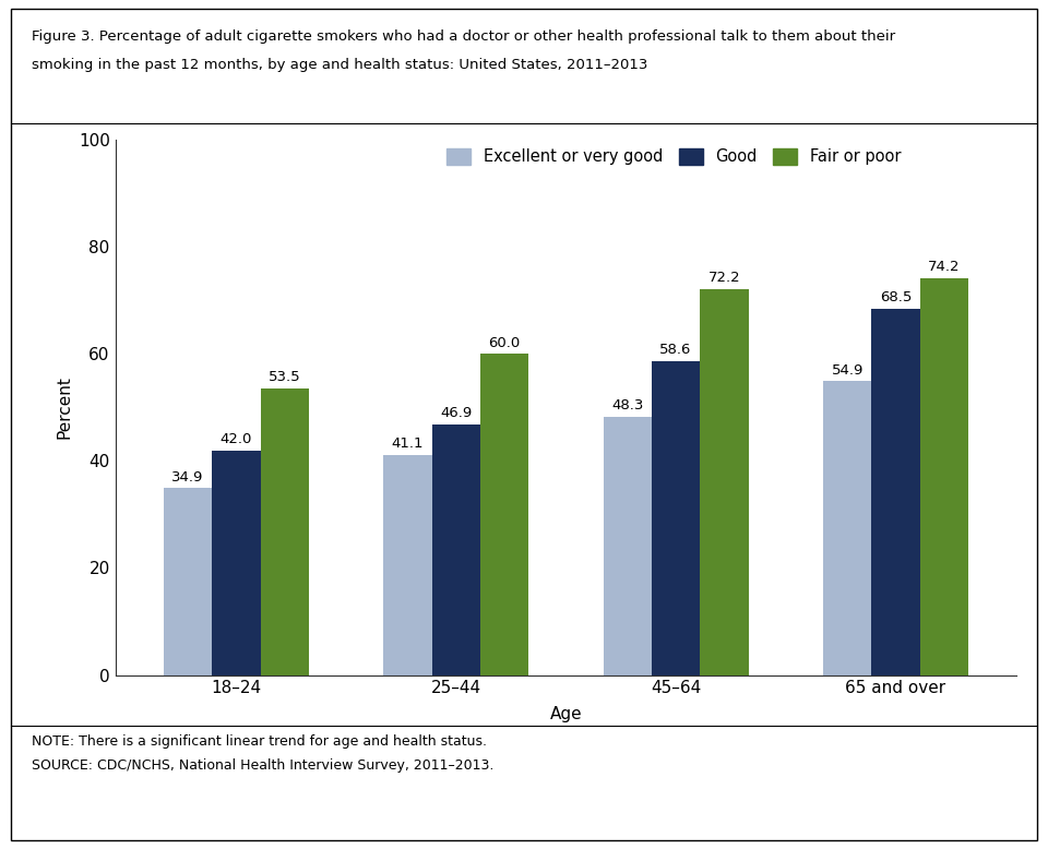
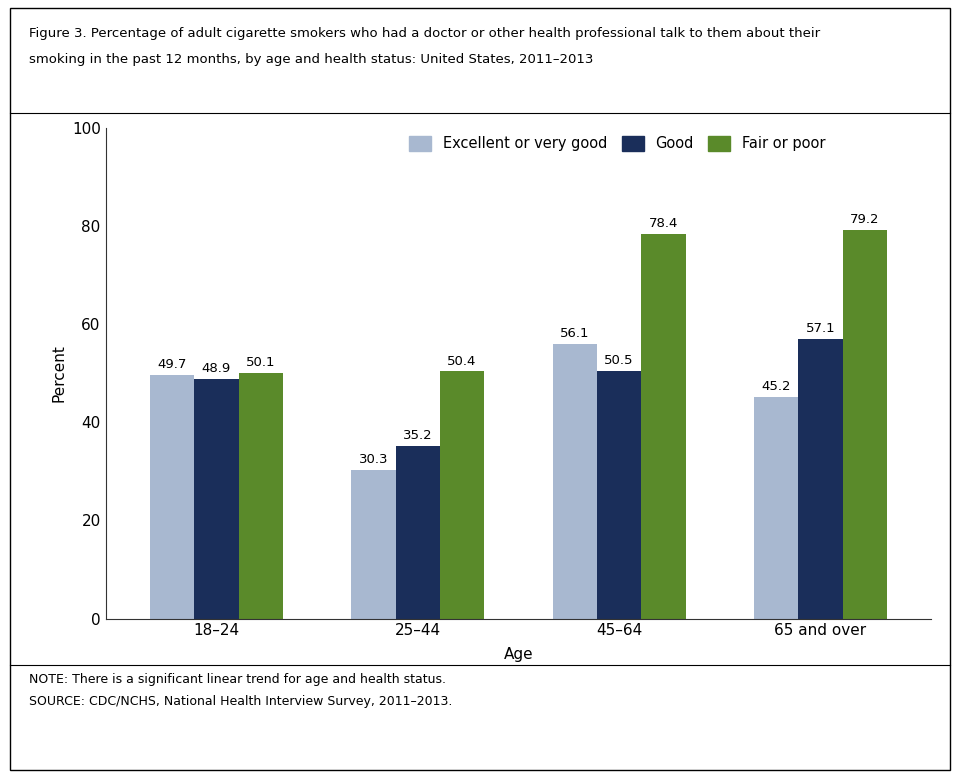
Excellent or very good/18–24: 34.9 -> 49.7
Good/18–24: 42.0 -> 48.9
Fair or poor/18–24: 53.5 -> 50.1
Excellent or very good/25–44: 41.1 -> 30.3
Good/25–44: 46.9 -> 35.2
Fair or poor/25–44: 60.0 -> 50.4
Excellent or very good/45–64: 48.3 -> 56.1
Good/45–64: 58.6 -> 50.5
Fair or poor/45–64: 72.2 -> 78.4
Excellent or very good/65 and over: 54.9 -> 45.2
Good/65 and over: 68.5 -> 57.1
Fair or poor/65 and over: 74.2 -> 79.2
